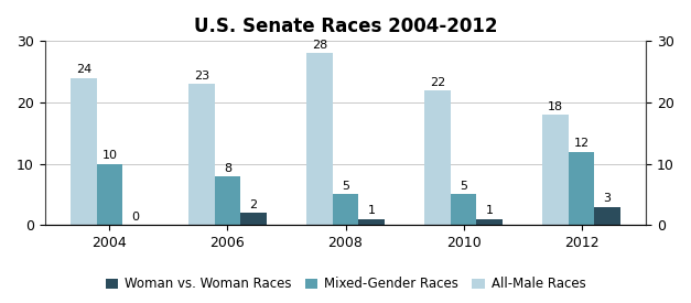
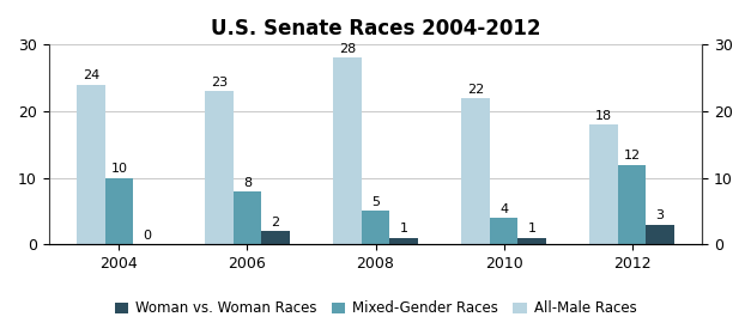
Mixed-Gender Races/2010: 5 -> 4
